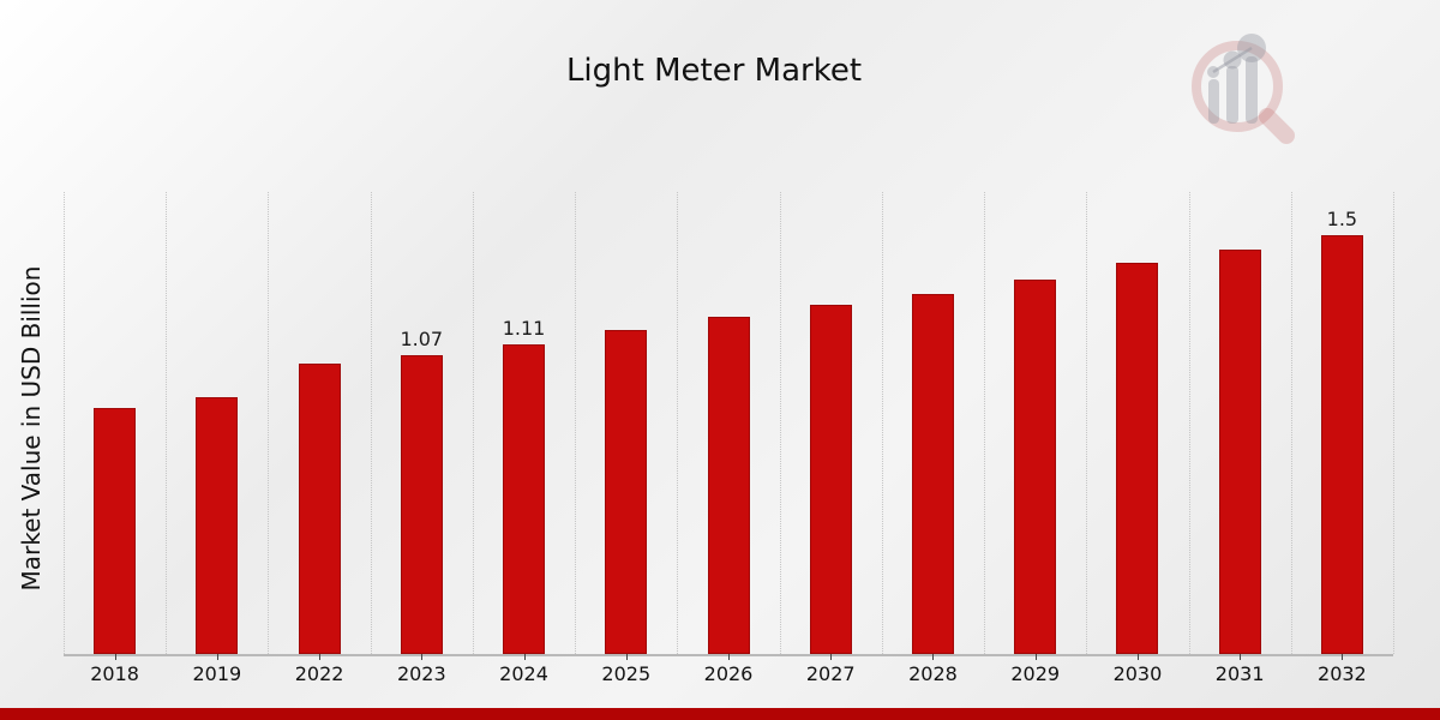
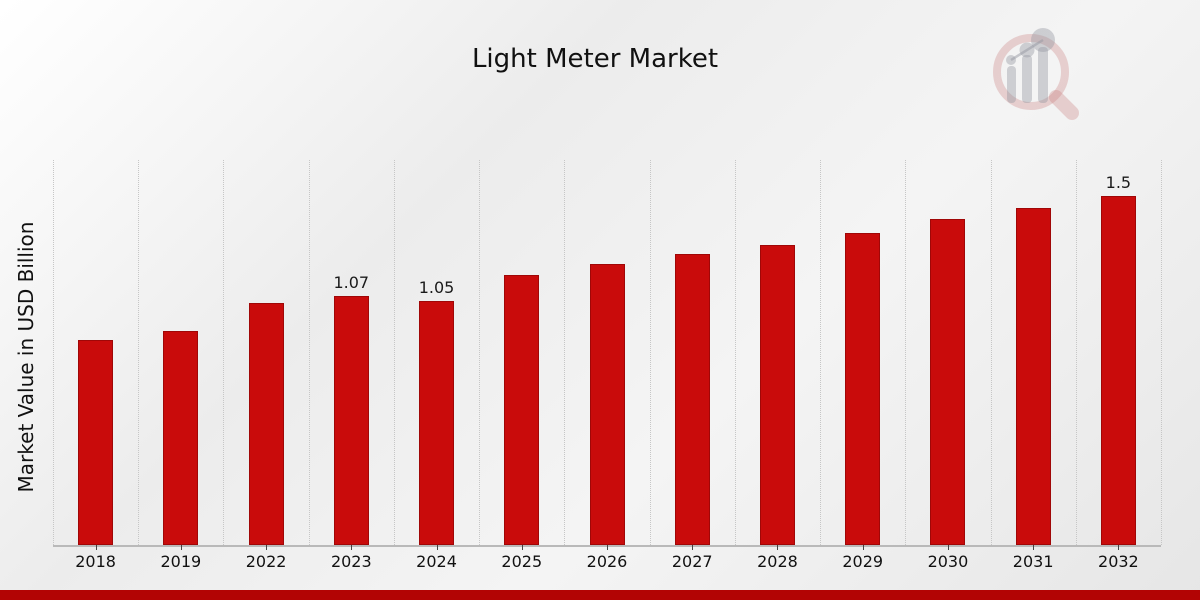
2024: 1.11 -> 1.05
